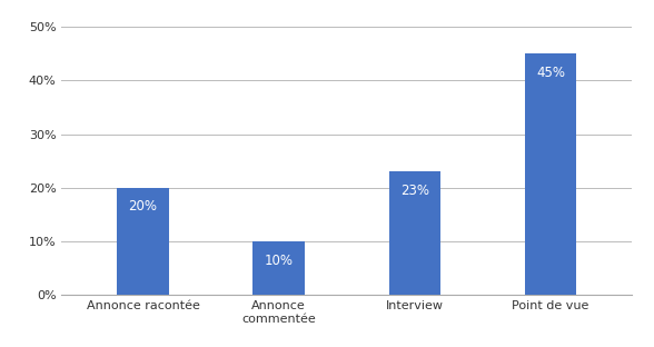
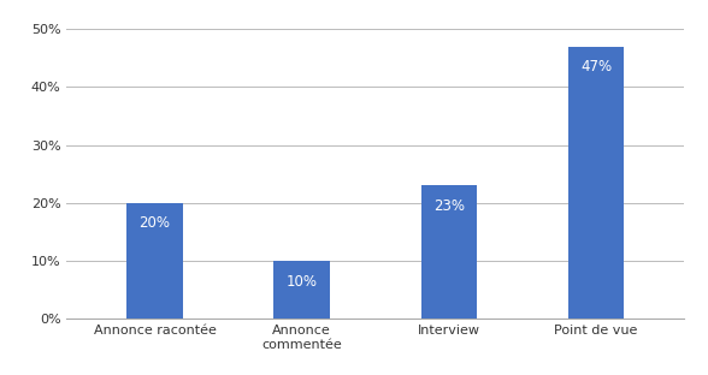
Point de vue: 45% -> 47%
